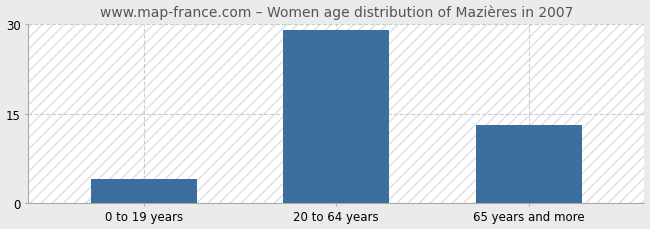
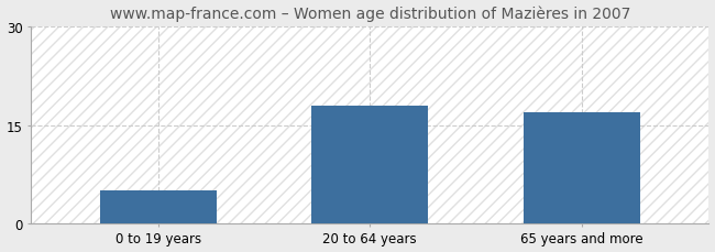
0 to 19 years: 4 -> 5
20 to 64 years: 29 -> 18
65 years and more: 13 -> 17
